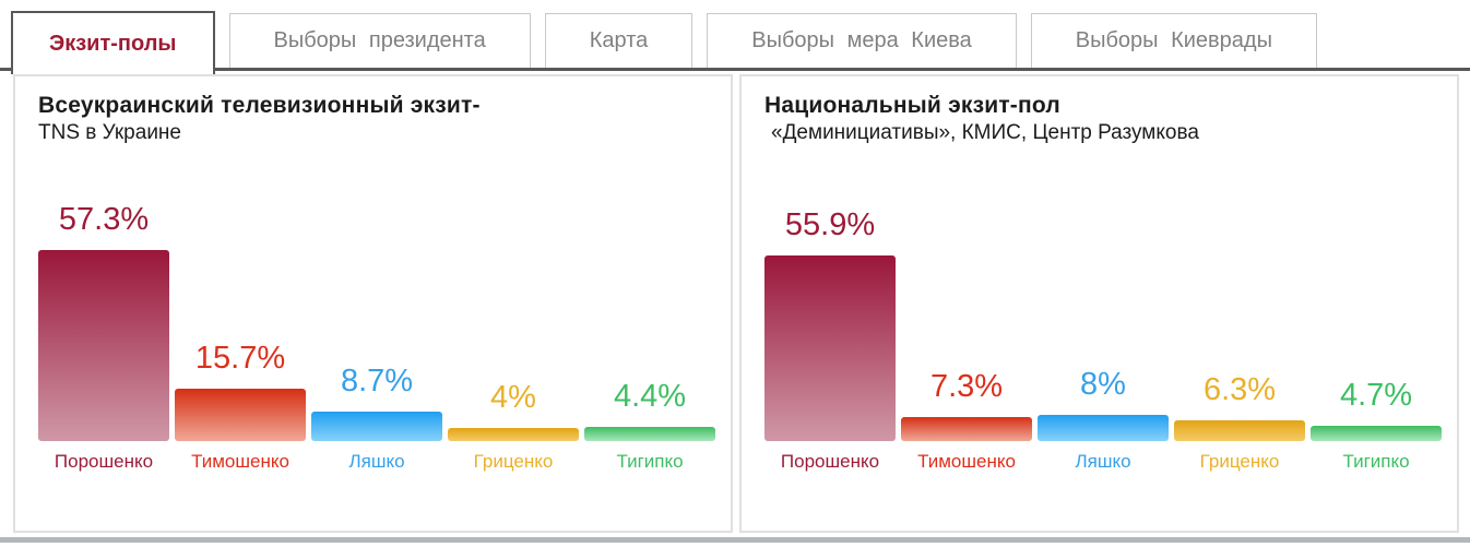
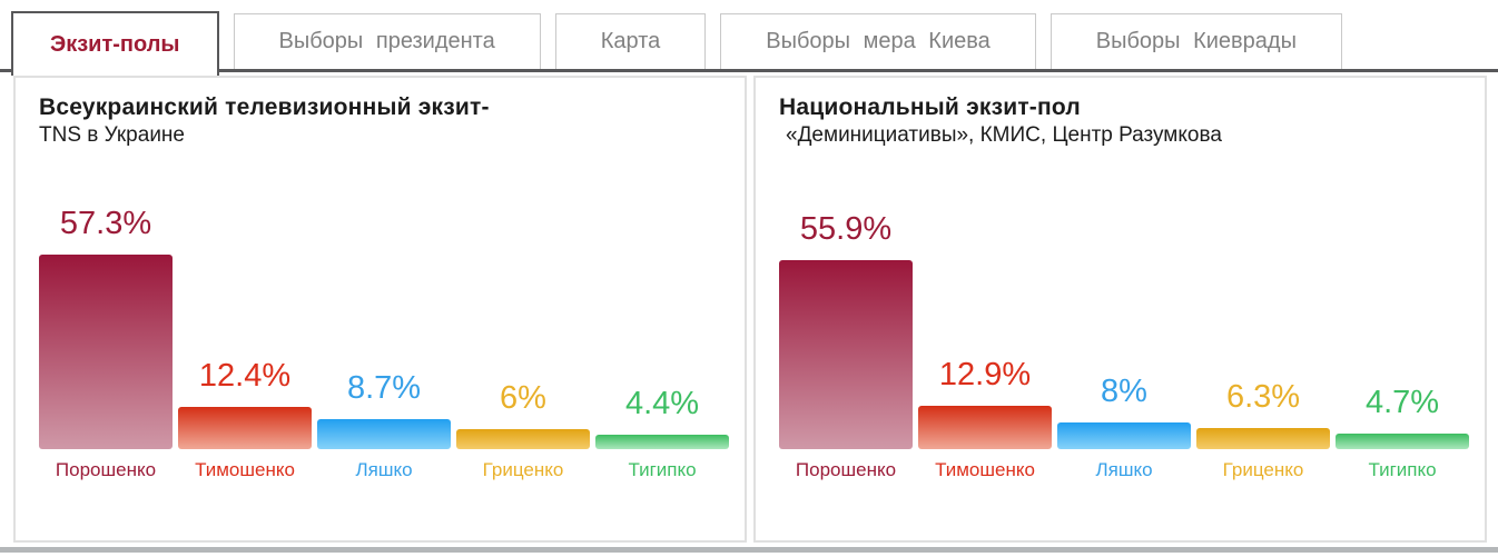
Всеукраинский телевизионный экзит-/Тимошенко: 15.7% -> 12.4%
Всеукраинский телевизионный экзит-/Гриценко: 4% -> 6%
Национальный экзит-пол/Тимошенко: 7.3% -> 12.9%
